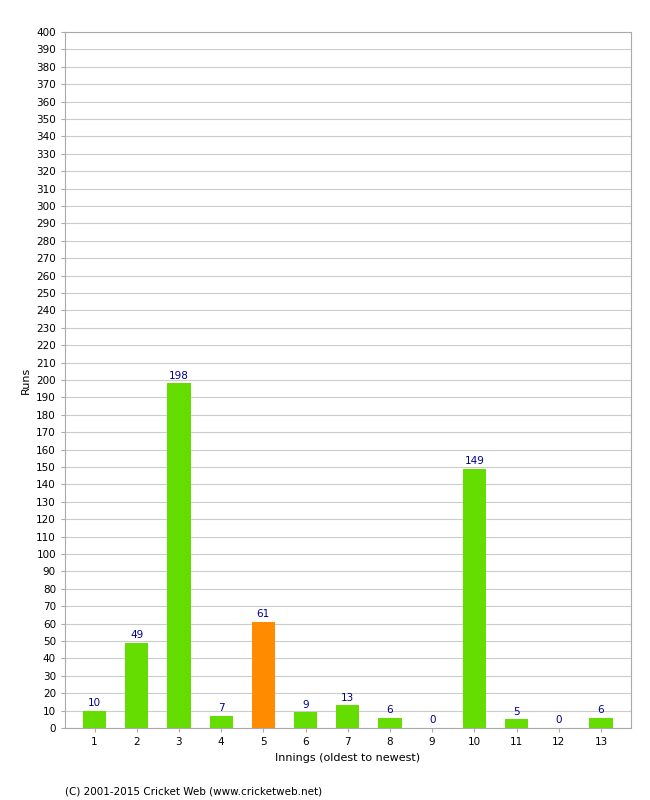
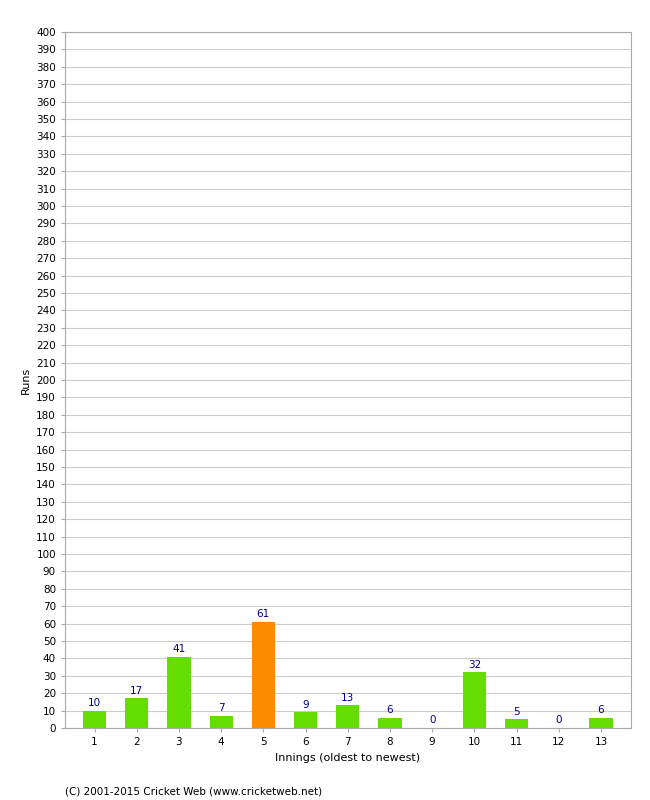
2: 49 -> 17
3: 198 -> 41
10: 149 -> 32
